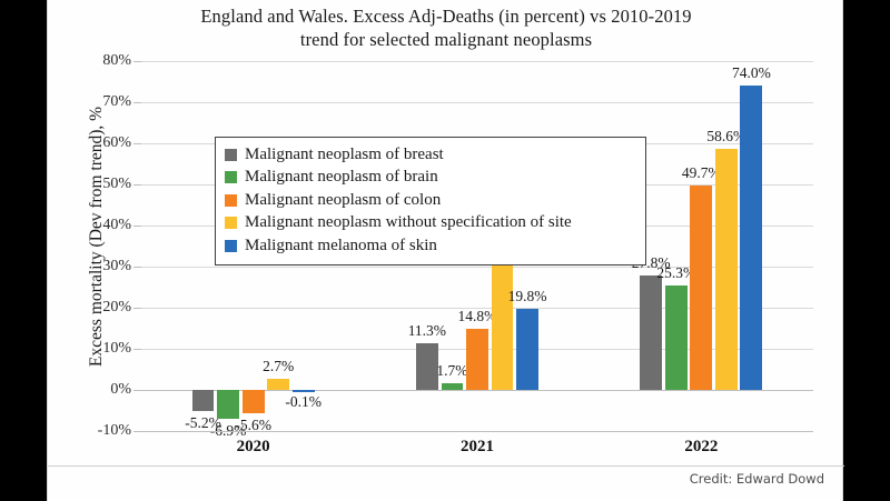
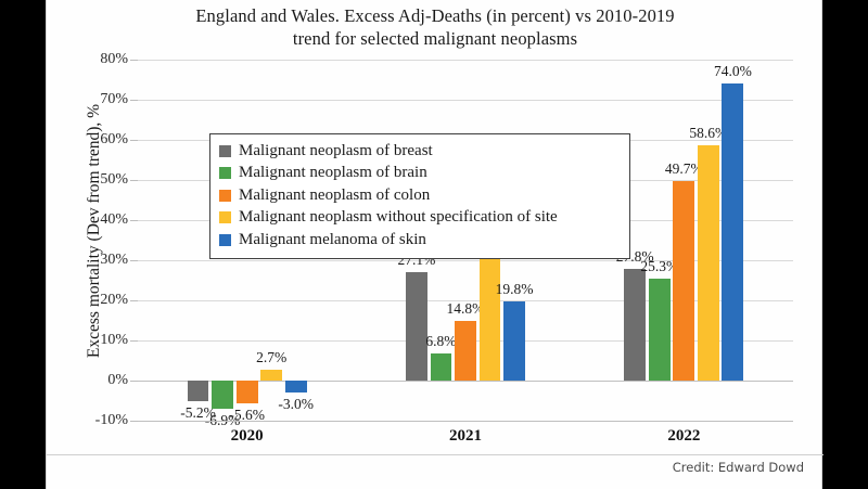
Malignant melanoma of skin/2020: -0.1% -> -3.0%
Malignant neoplasm of breast/2021: 11.3% -> 27.1%
Malignant neoplasm of brain/2021: 1.7% -> 6.8%
Malignant neoplasm without specification of site/2021: 32.0% -> 42.4%
